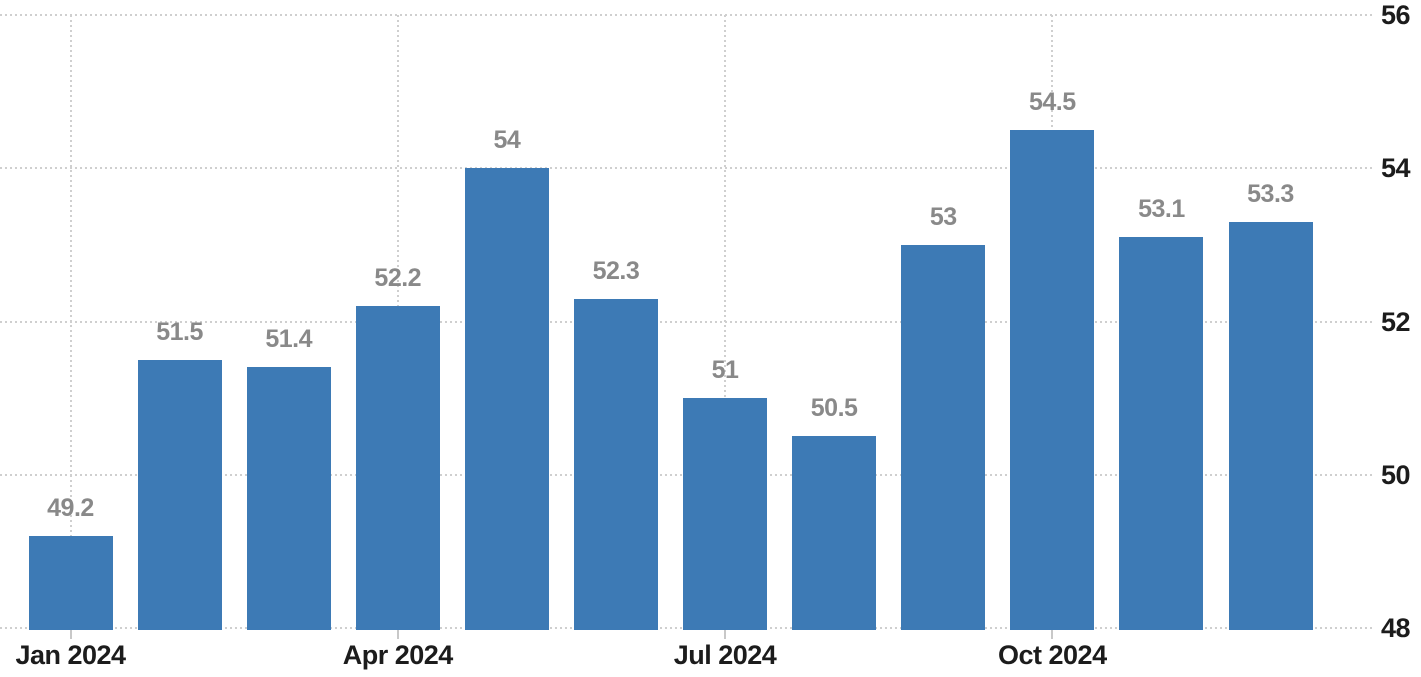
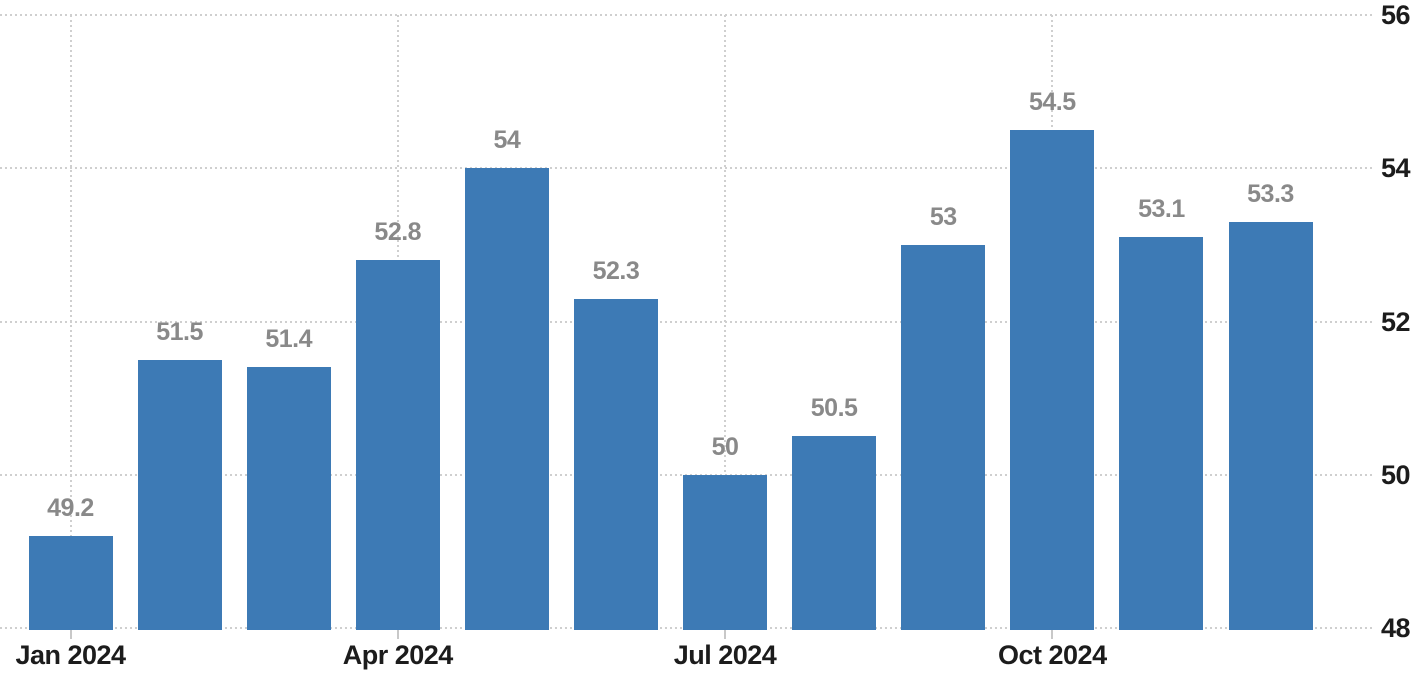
Apr 2024: 52.2 -> 52.8
Jul 2024: 51 -> 50
